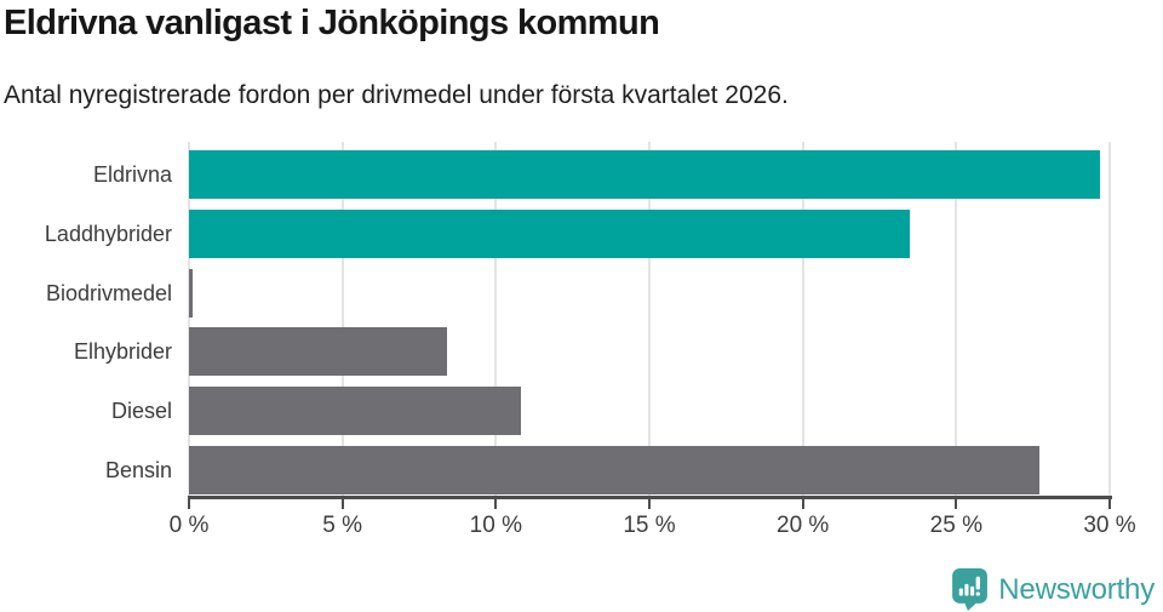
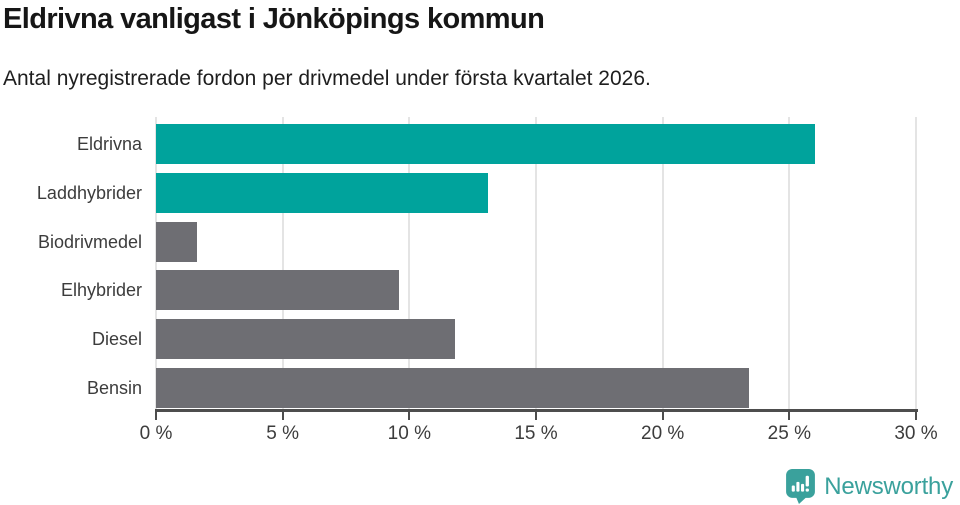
Eldrivna: 29.7% -> 26.0%
Laddhybrider: 23.5% -> 13.1%
Biodrivmedel: 0.1% -> 1.6%
Elhybrider: 8.4% -> 9.6%
Diesel: 10.8% -> 11.8%
Bensin: 27.7% -> 23.4%
